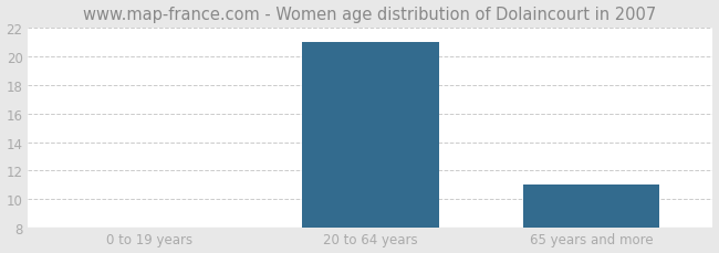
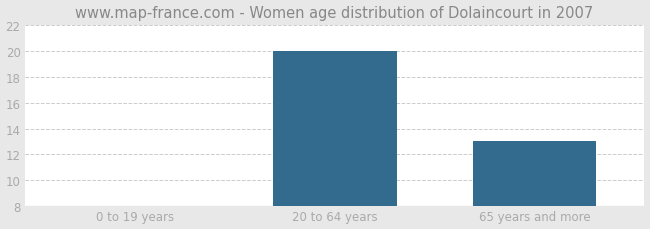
20 to 64 years: 21 -> 20
65 years and more: 11 -> 13
